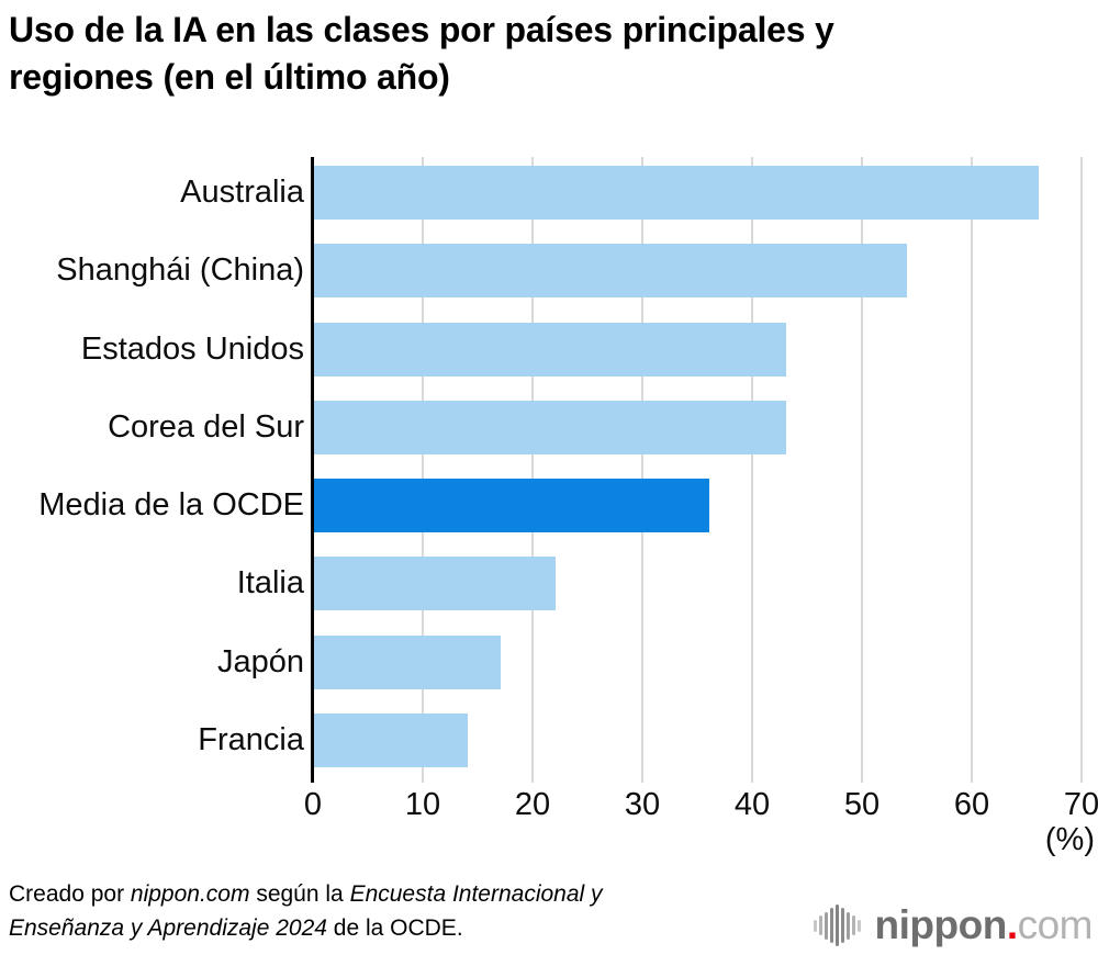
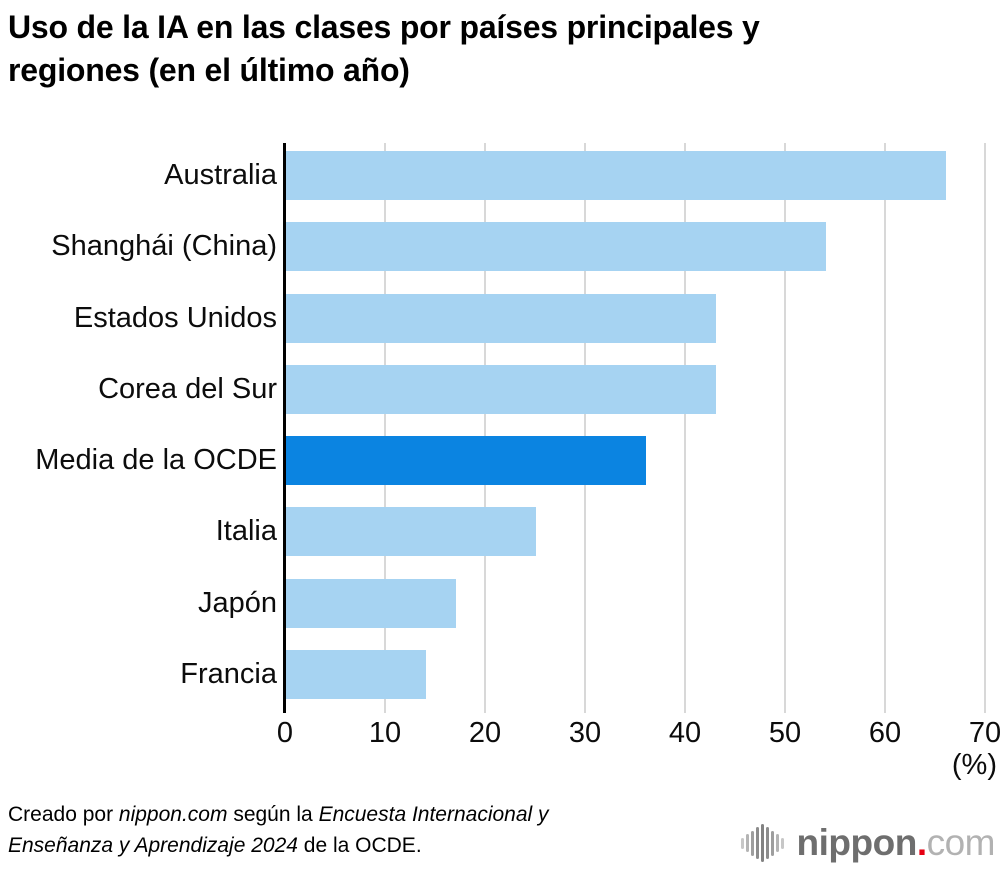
Italia: 22 -> 25
